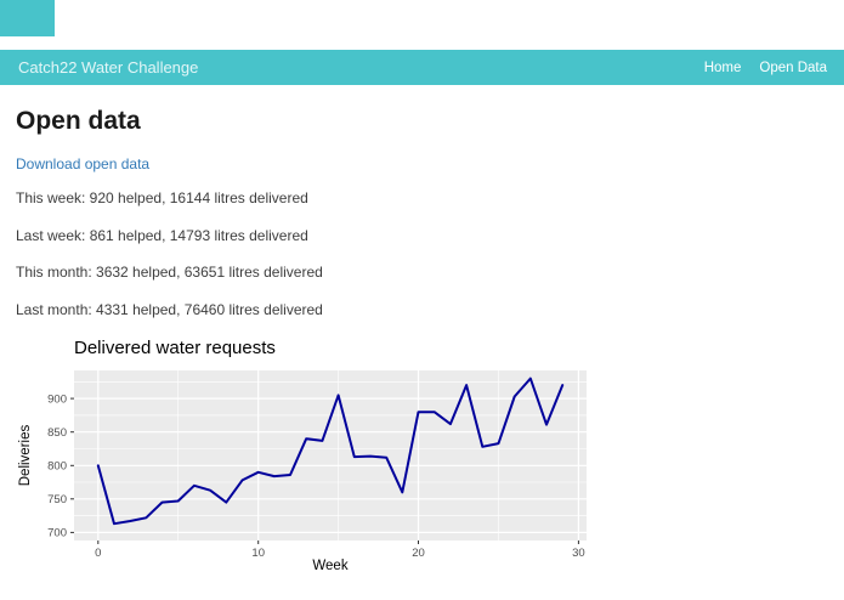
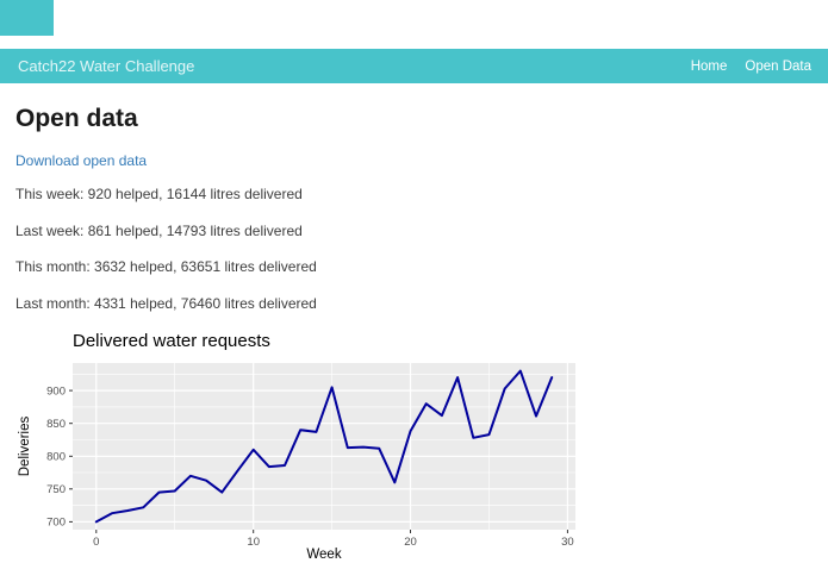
0: 800 -> 700
10: 790 -> 810
20: 880 -> 840
